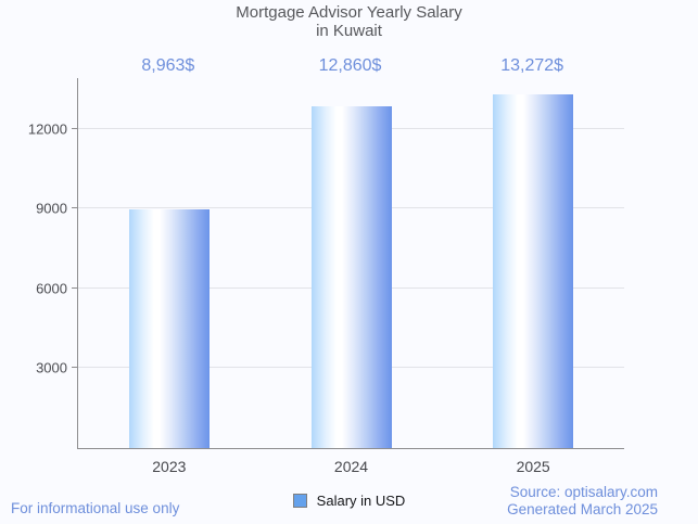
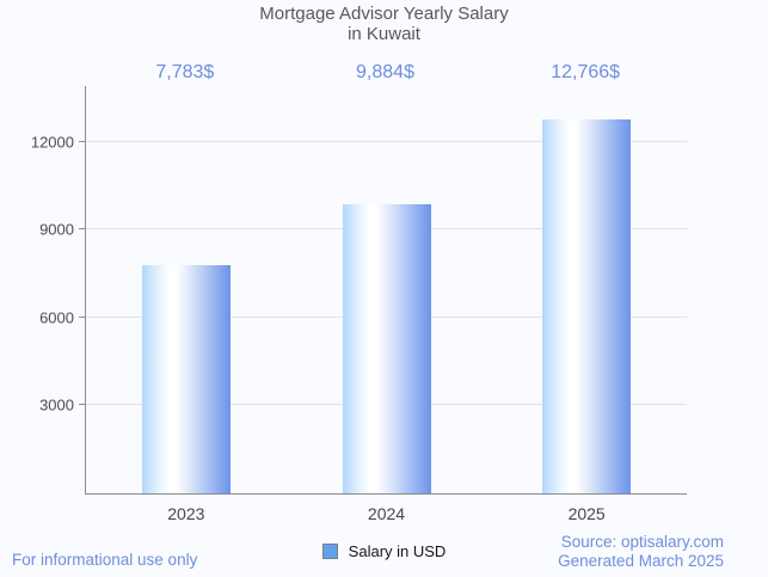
2023: 8,963 -> 7,783
2024: 12,860 -> 9,884
2025: 13,272 -> 12,766
